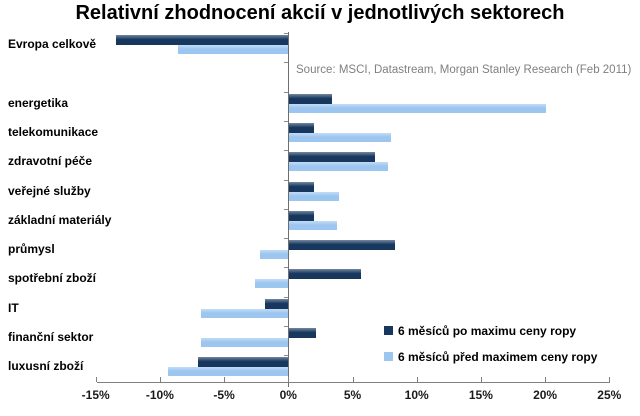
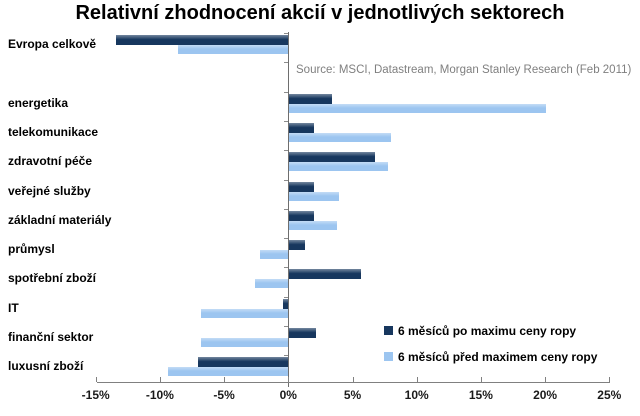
6 měsíců po maximu ceny ropy/průmysl: 8.2% -> 1.2%
6 měsíců po maximu ceny ropy/IT: -1.8% -> -0.4%
